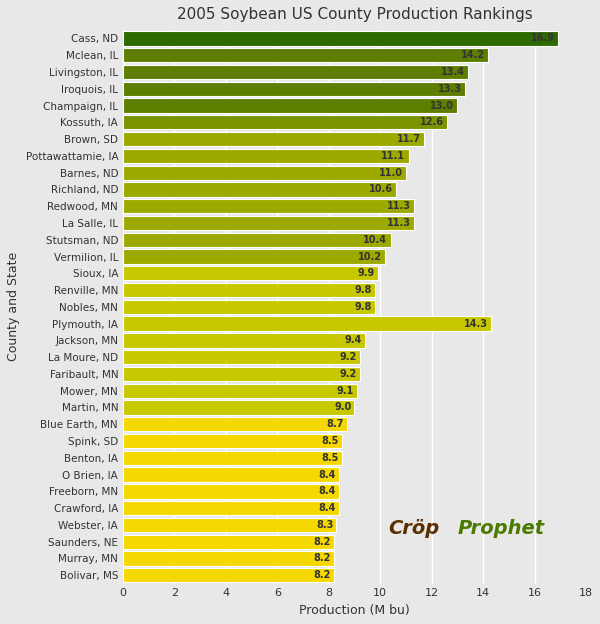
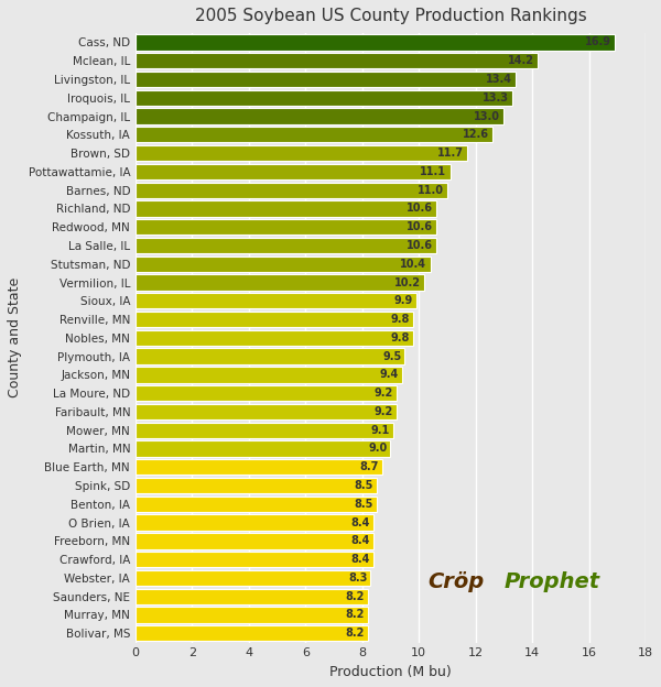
Redwood, MN: 11.3 -> 10.6
La Salle, IL: 11.3 -> 10.6
Plymouth, IA: 14.3 -> 9.5
